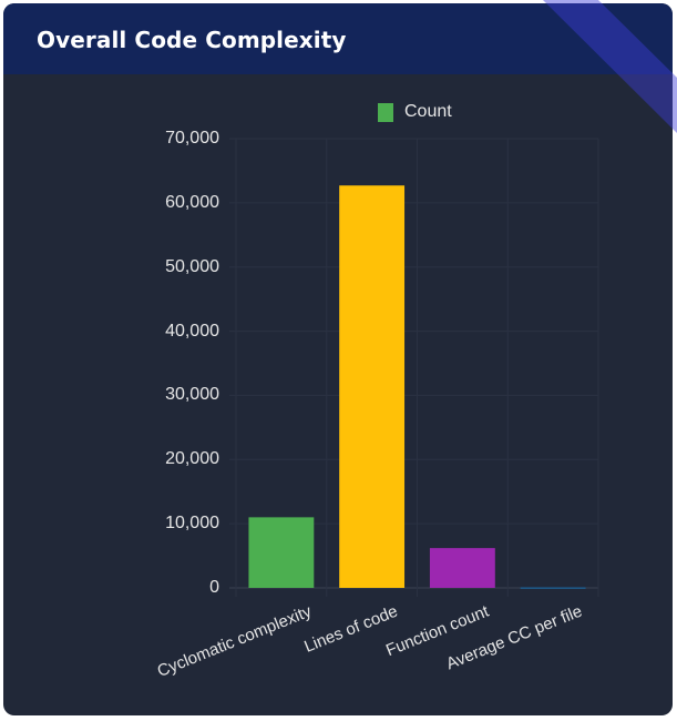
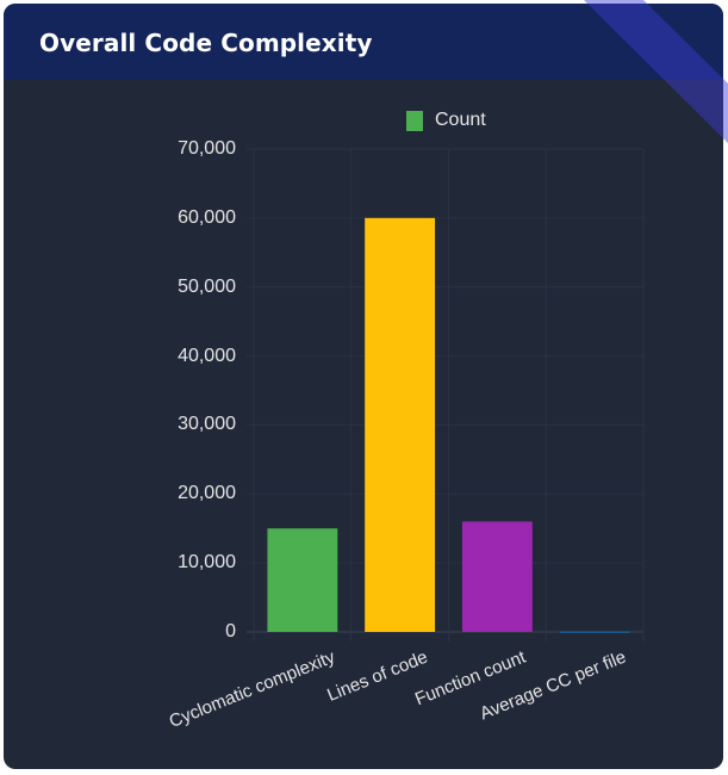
Cyclomatic complexity: 11000 -> 15000
Lines of code: 63000 -> 60000
Function count: 6000 -> 16000
